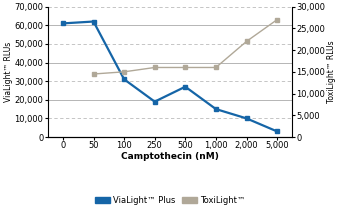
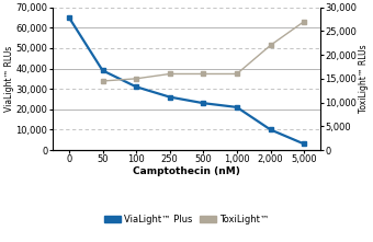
ViaLight™ Plus/0: 61,000 -> 65,000
ViaLight™ Plus/50: 62,000 -> 39,000
ViaLight™ Plus/250: 19,000 -> 26,000
ViaLight™ Plus/500: 27,000 -> 23,000
ViaLight™ Plus/1,000: 15,000 -> 21,000
